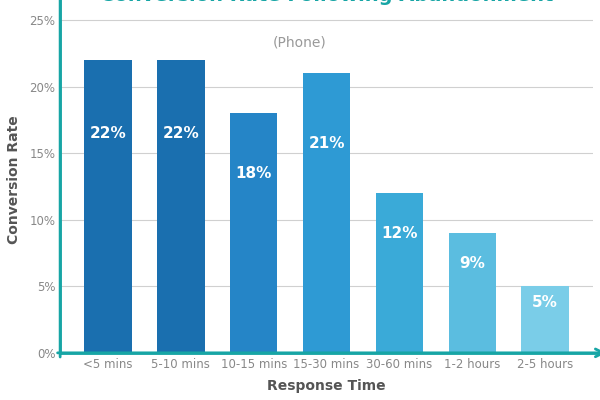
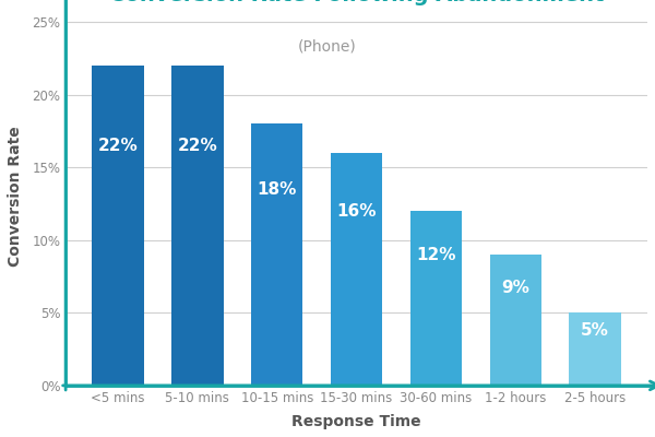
15-30 mins: 21% -> 16%
